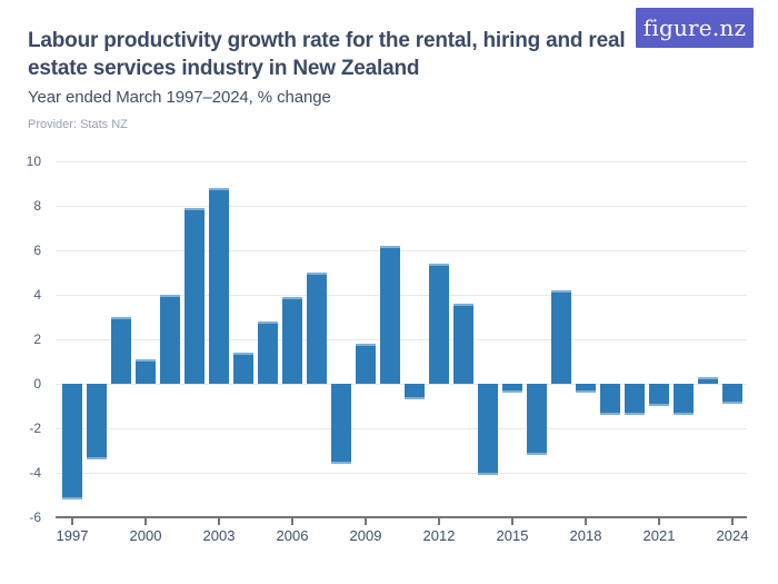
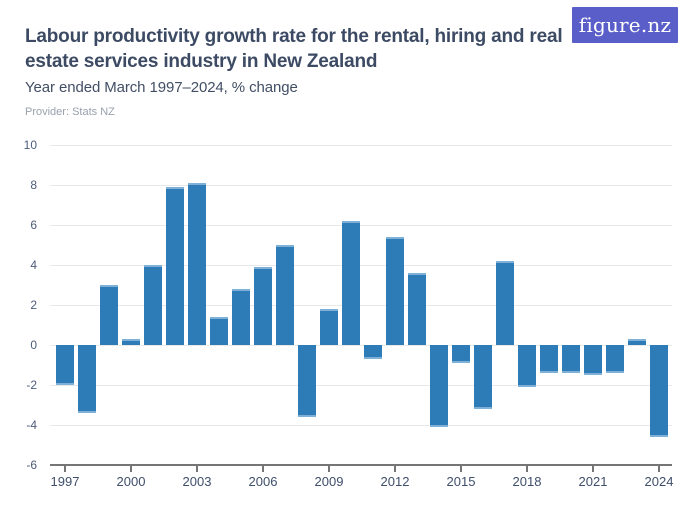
1997: -5.2 -> -2.0
2000: 1.1 -> 0.3
2003: 8.8 -> 8.1
2015: -0.4 -> -0.9
2018: -0.4 -> -2.1
2021: -1.0 -> -1.5
2024: -0.9 -> -4.6
